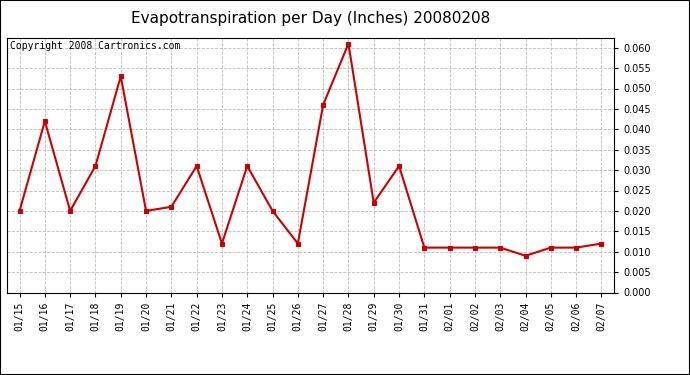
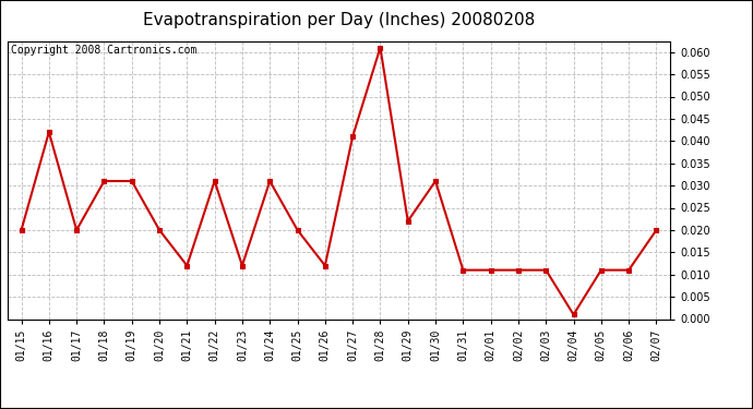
01/19: 0.053 -> 0.031
01/21: 0.021 -> 0.012
01/27: 0.046 -> 0.041
02/04: 0.009 -> 0.001
02/07: 0.012 -> 0.020
